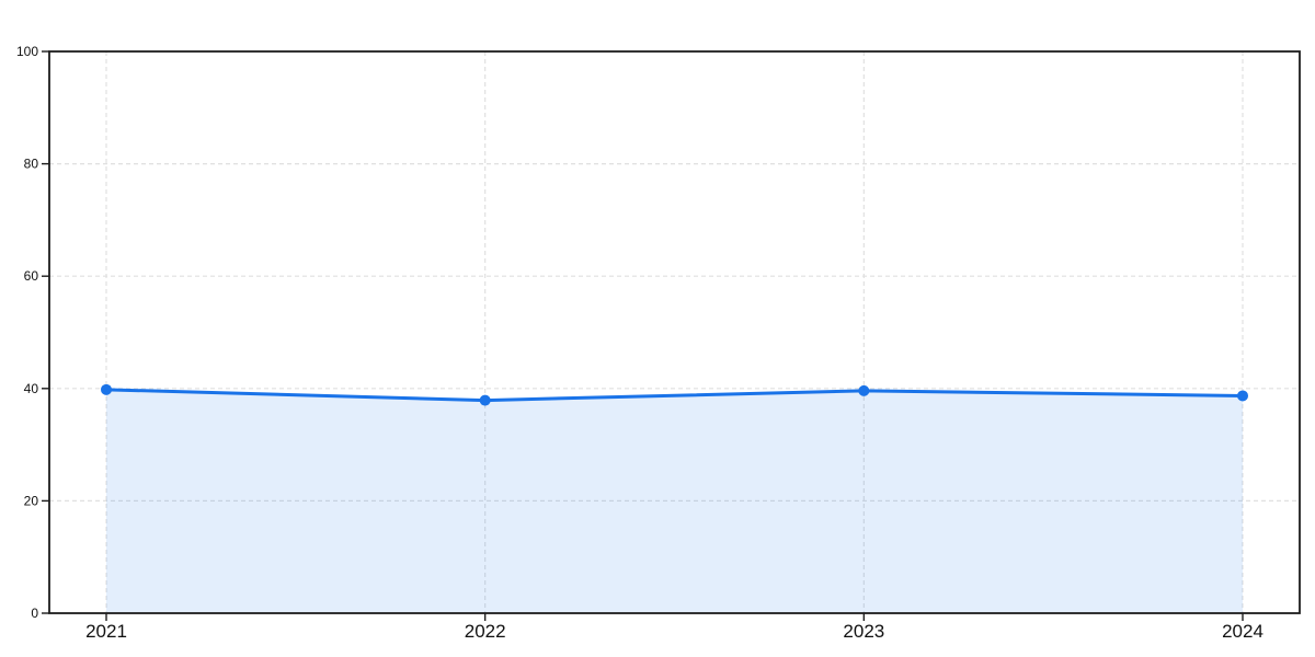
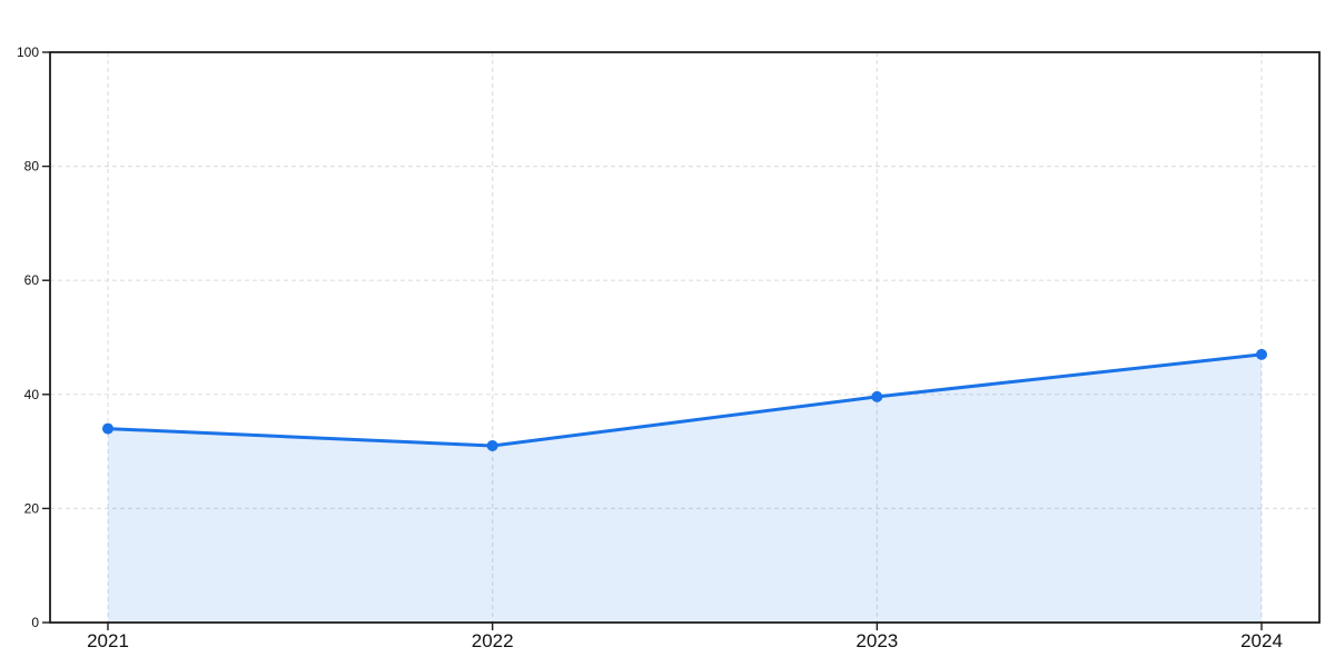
2021: 40 -> 34
2022: 38 -> 31
2024: 39 -> 47
